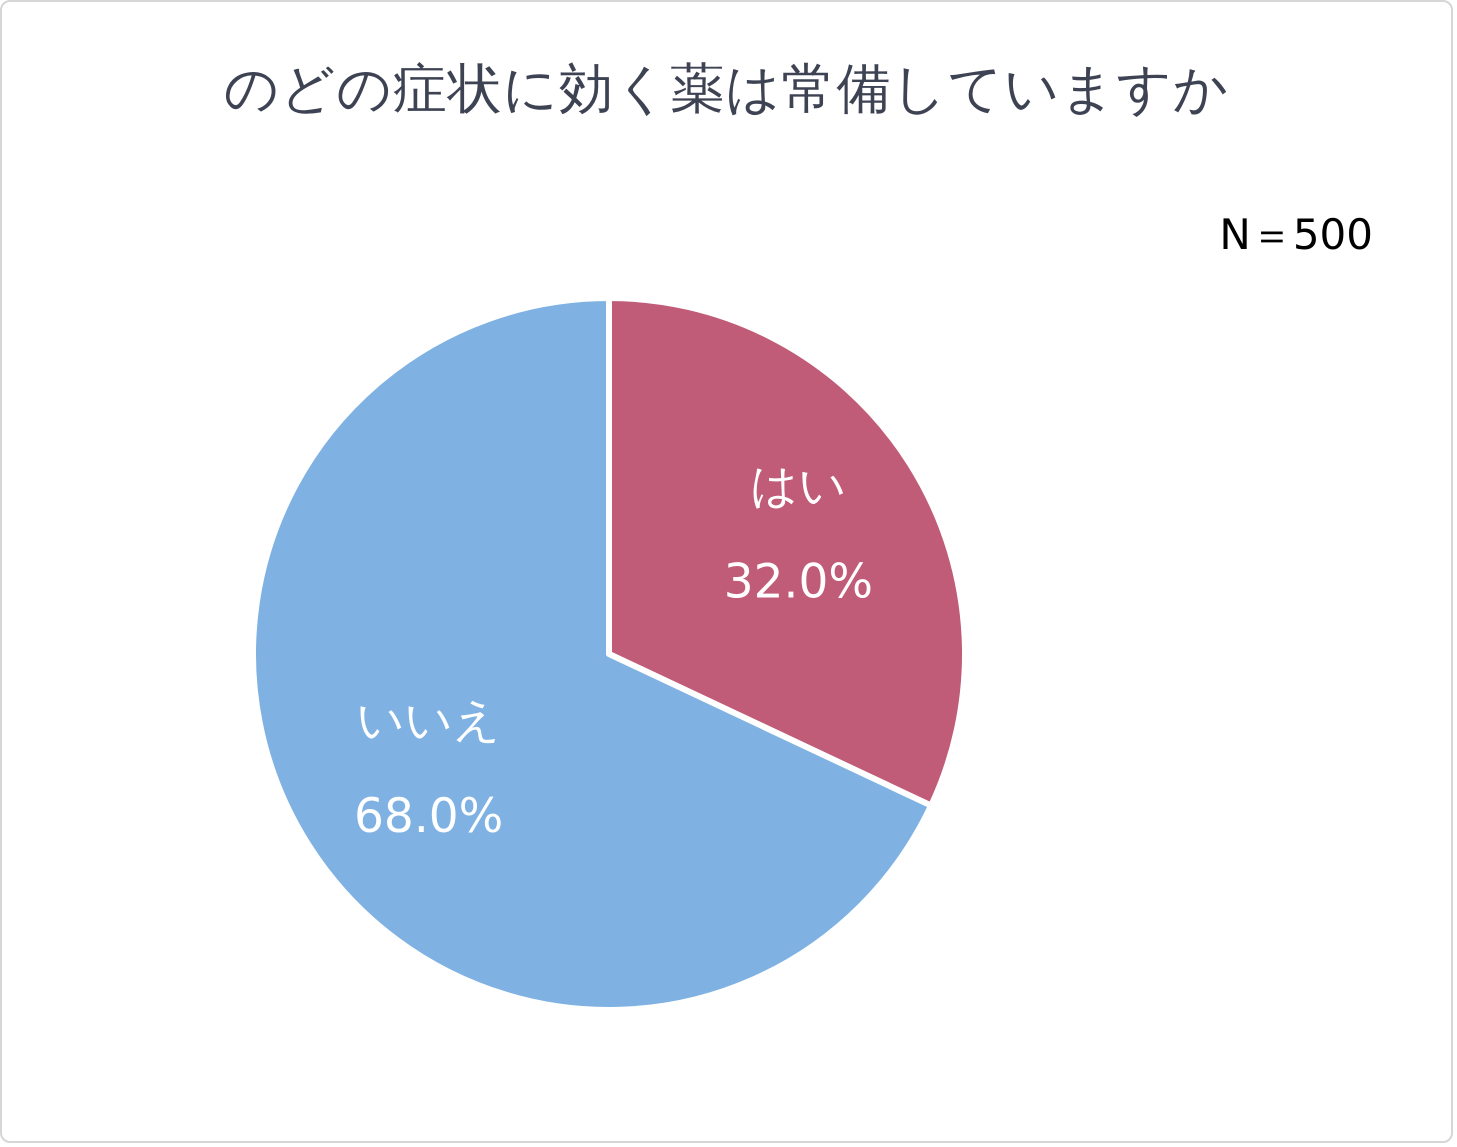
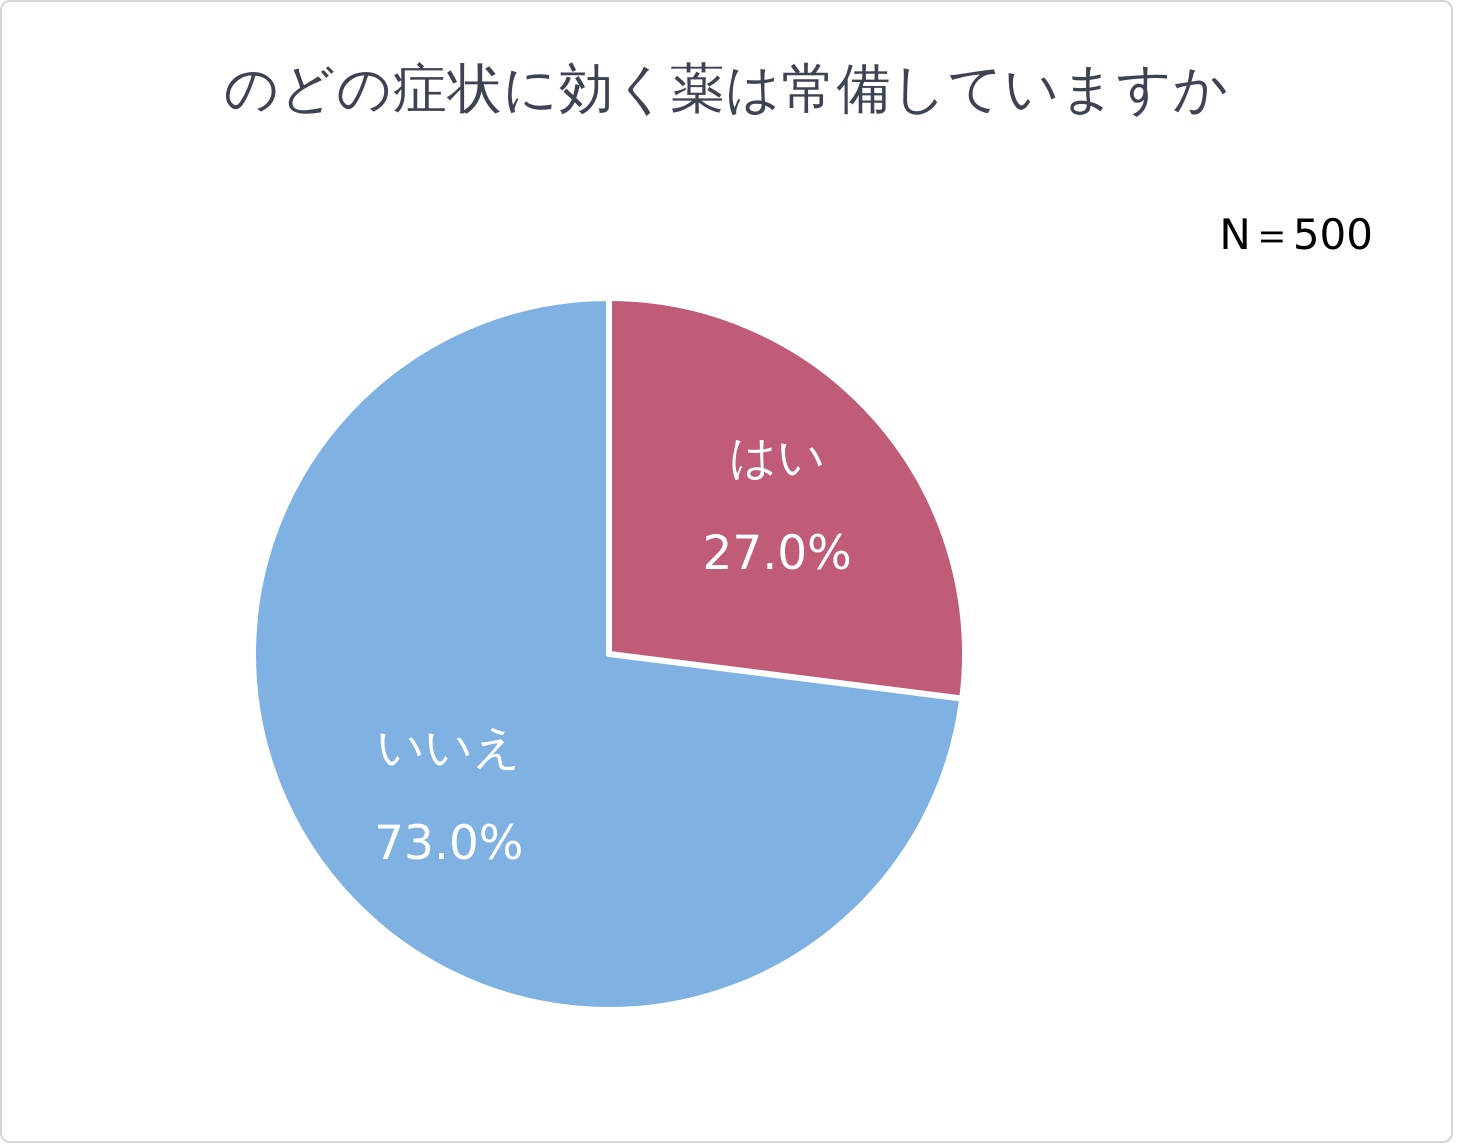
はい: 32.0% -> 27.0%
いいえ: 68.0% -> 73.0%
